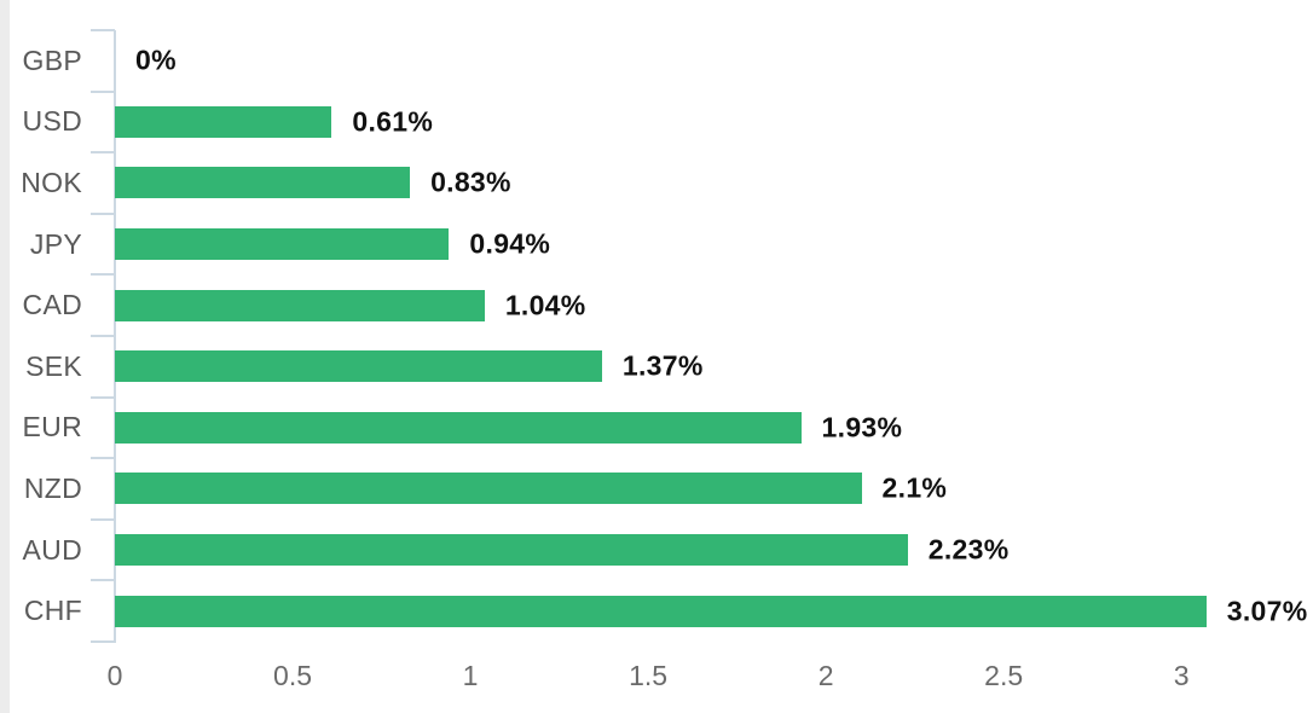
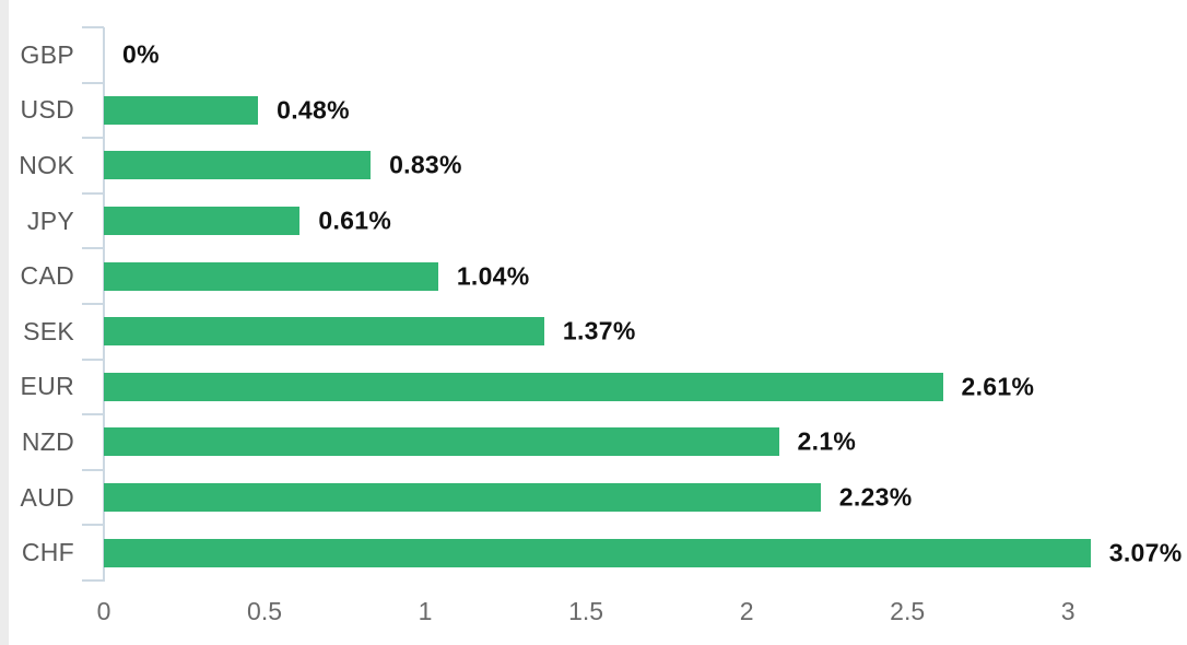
USD: 0.61% -> 0.48%
JPY: 0.94% -> 0.61%
EUR: 1.93% -> 2.61%
